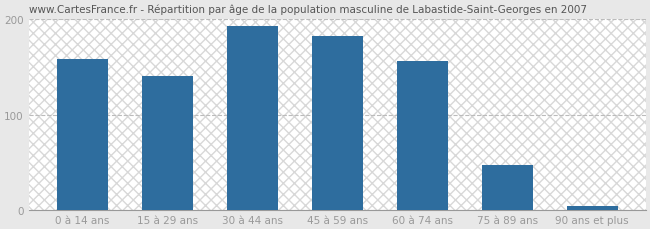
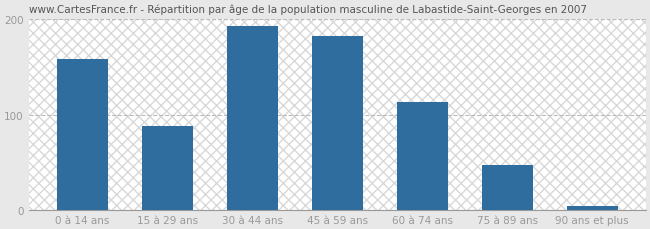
15 à 29 ans: 140 -> 88
60 à 74 ans: 156 -> 113
